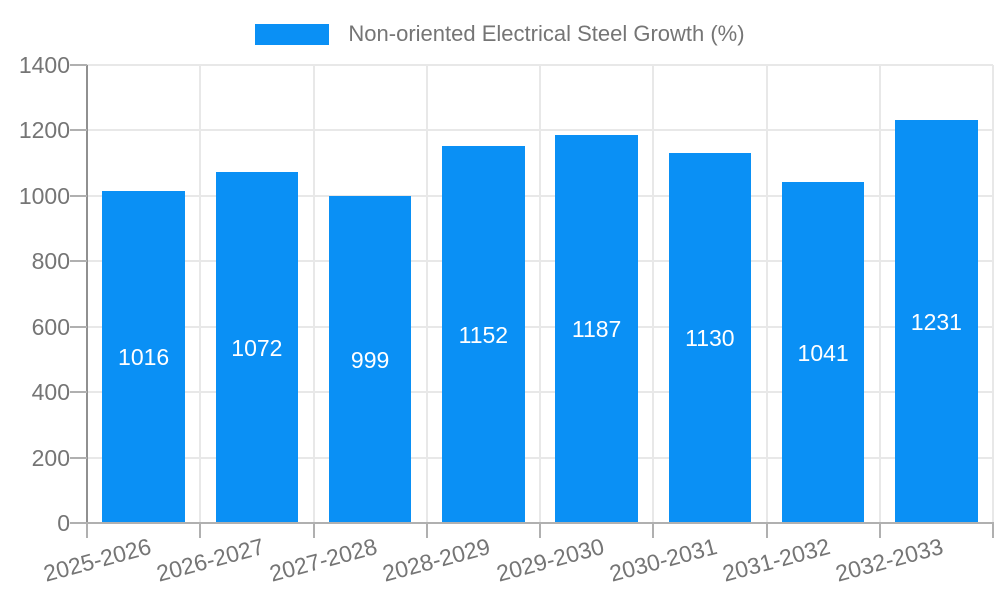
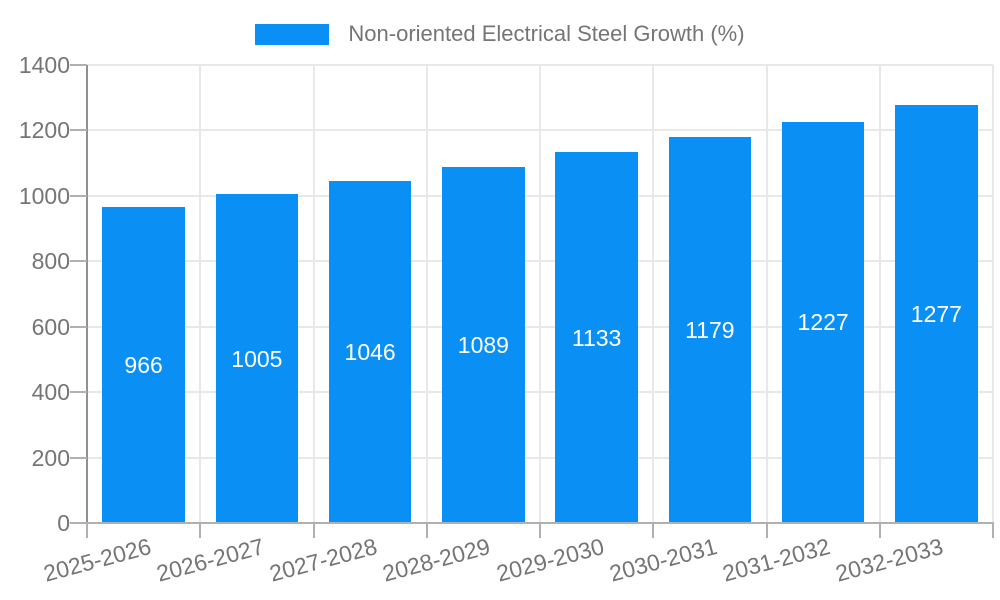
2025-2026: 1016 -> 966
2026-2027: 1072 -> 1005
2027-2028: 999 -> 1046
2028-2029: 1152 -> 1089
2029-2030: 1187 -> 1133
2030-2031: 1130 -> 1179
2031-2032: 1041 -> 1227
2032-2033: 1231 -> 1277
